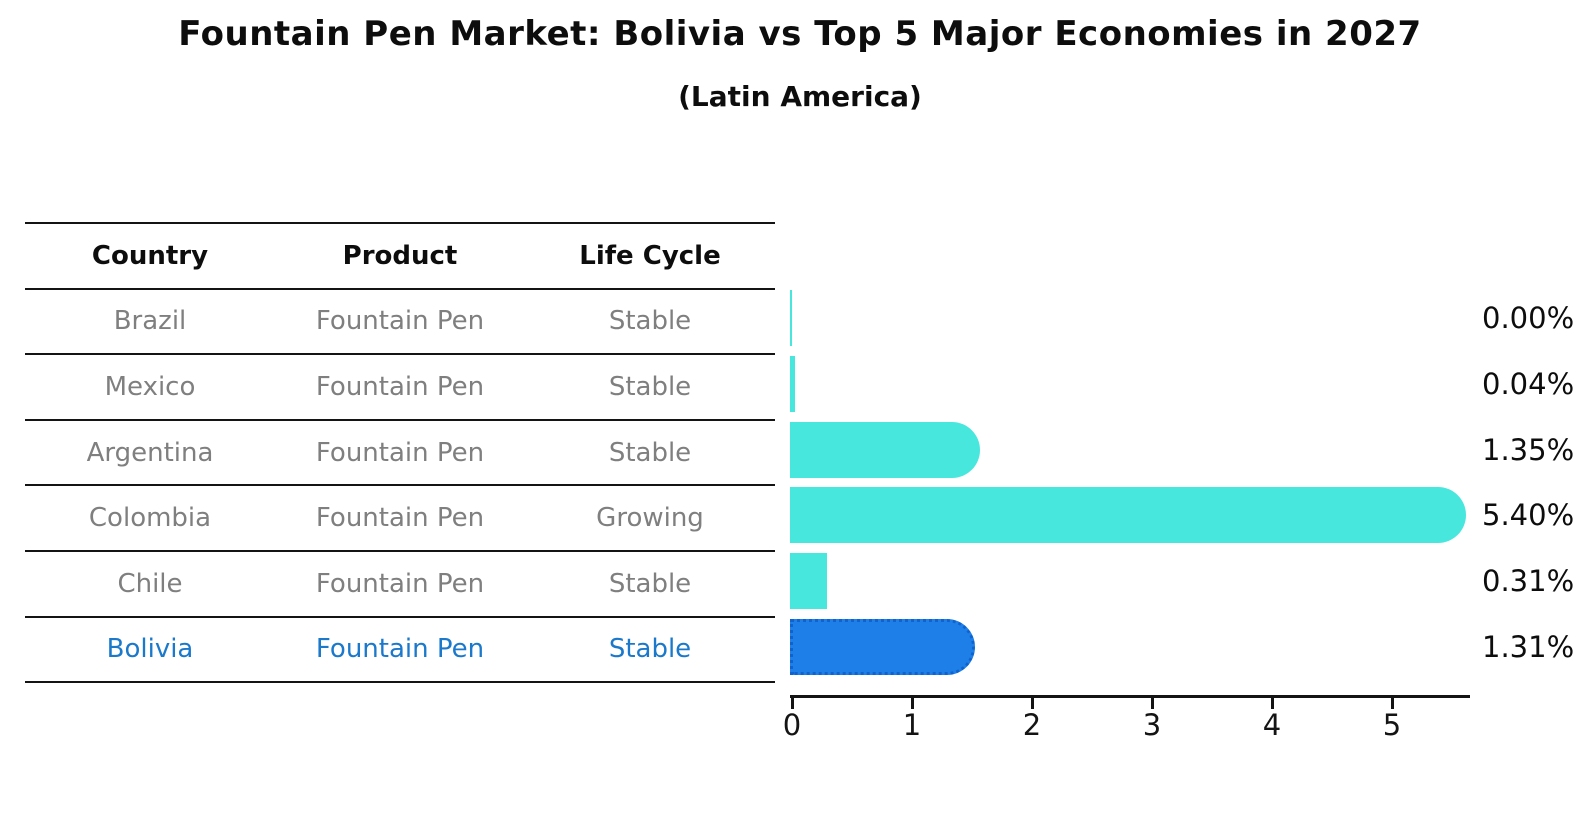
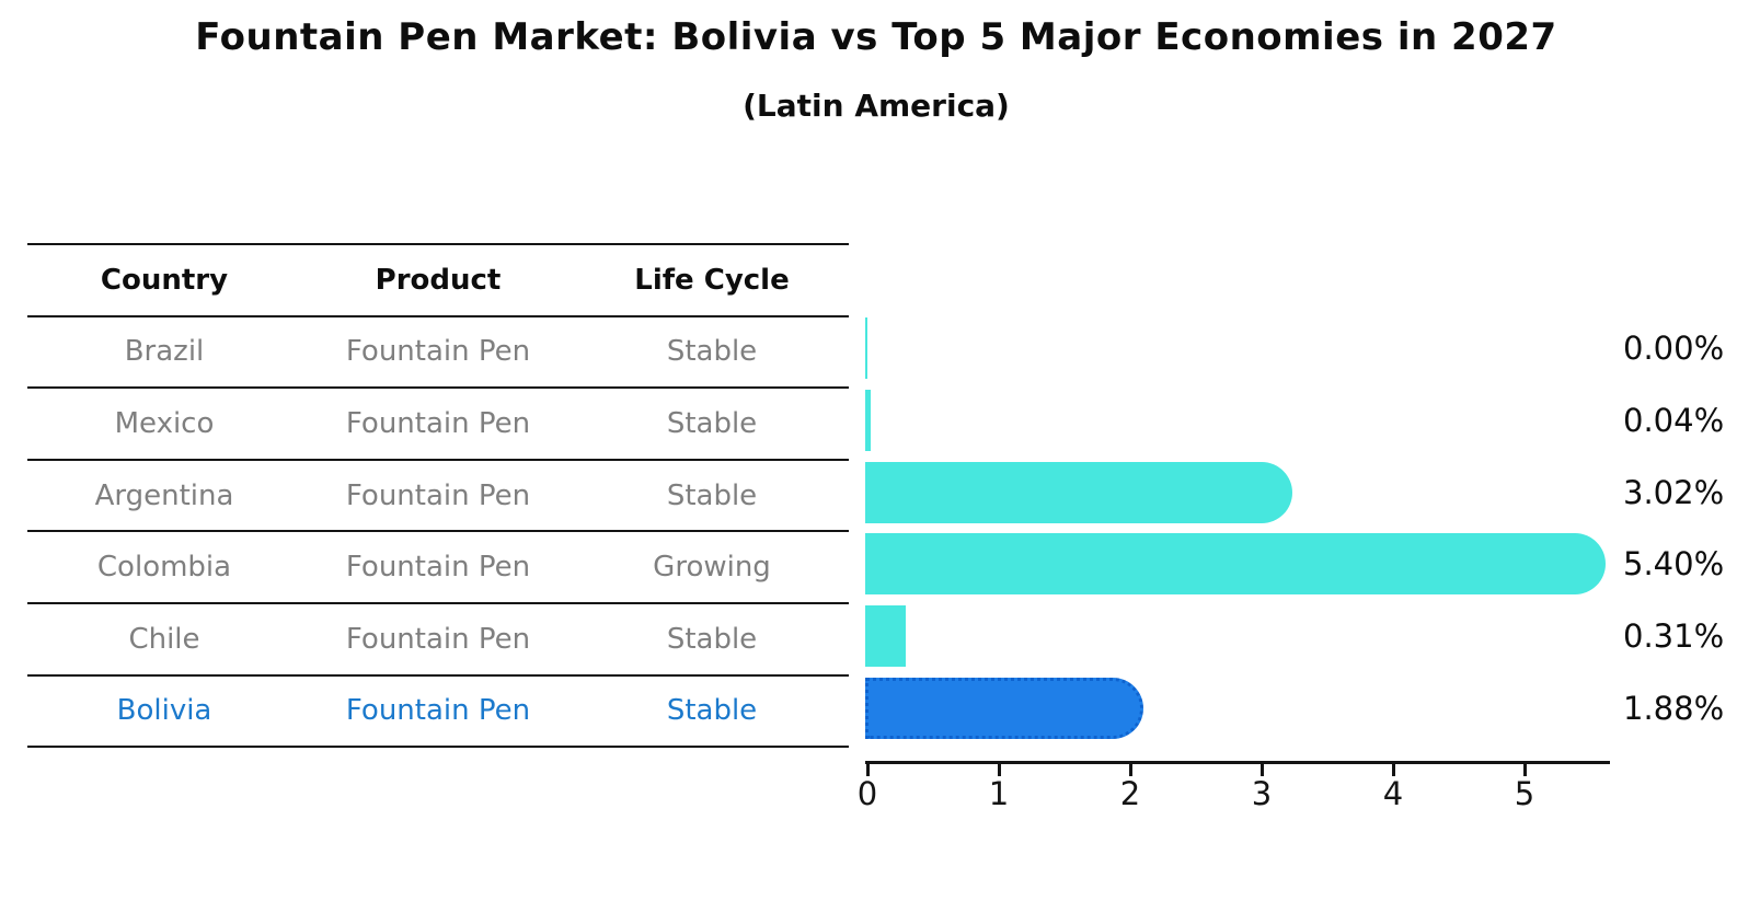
Argentina: 1.35% -> 3.02%
Bolivia: 1.31% -> 1.88%
